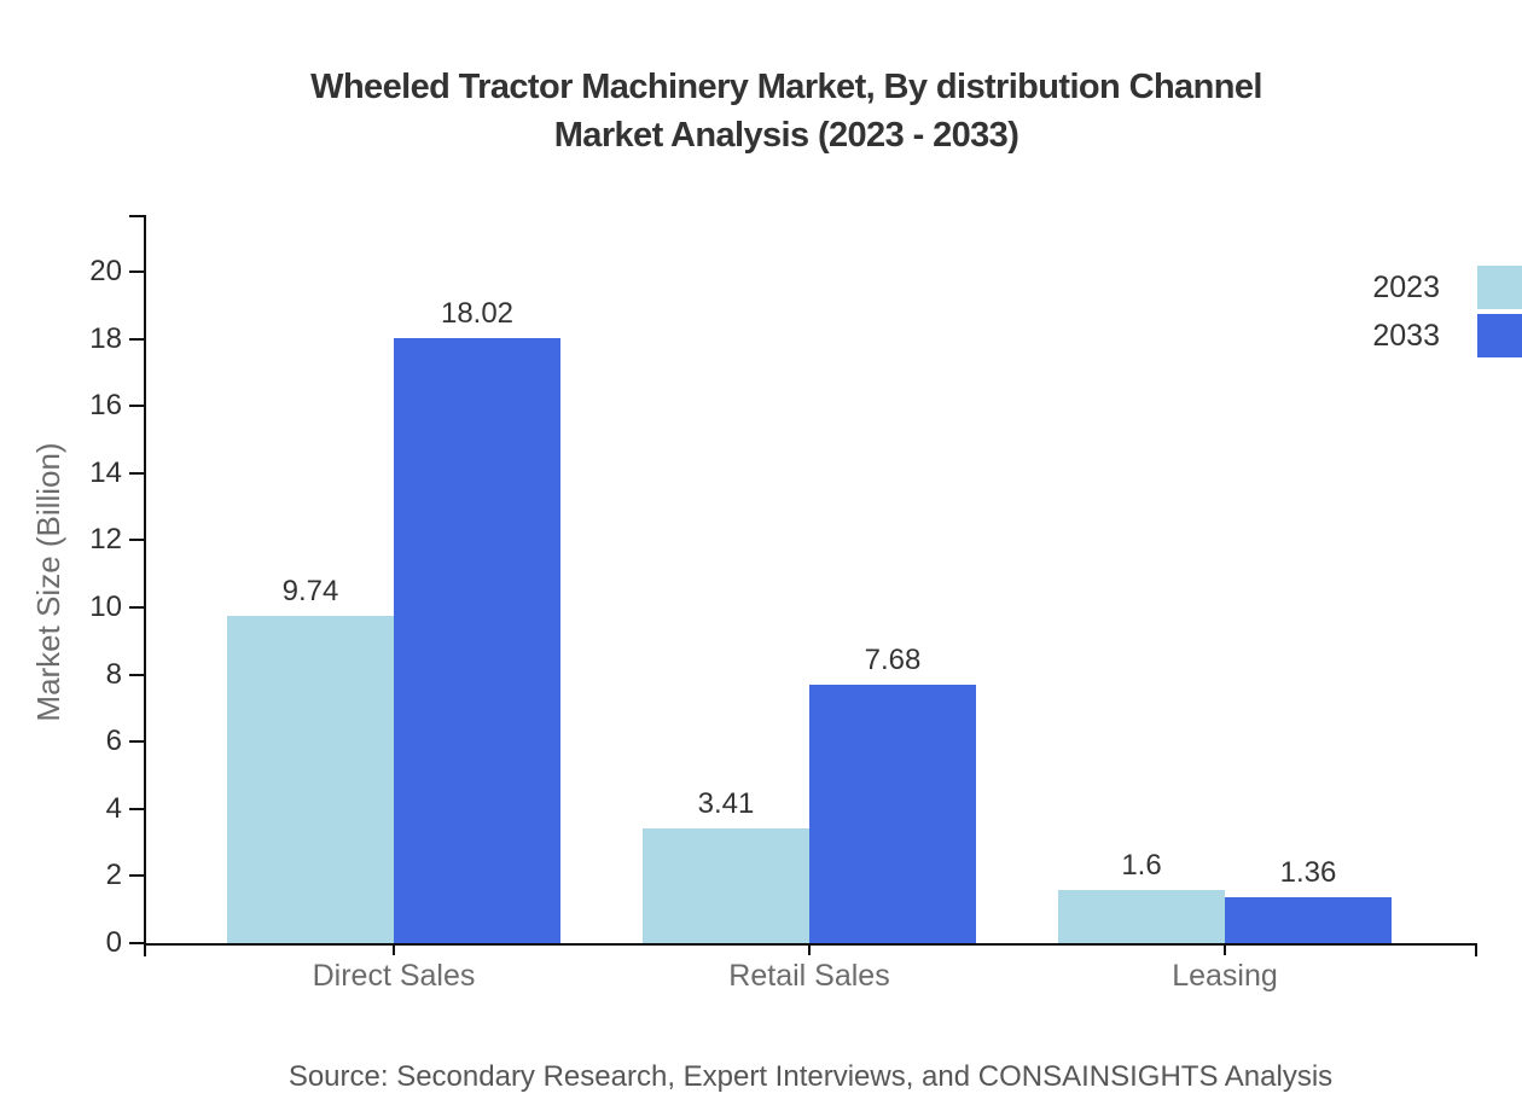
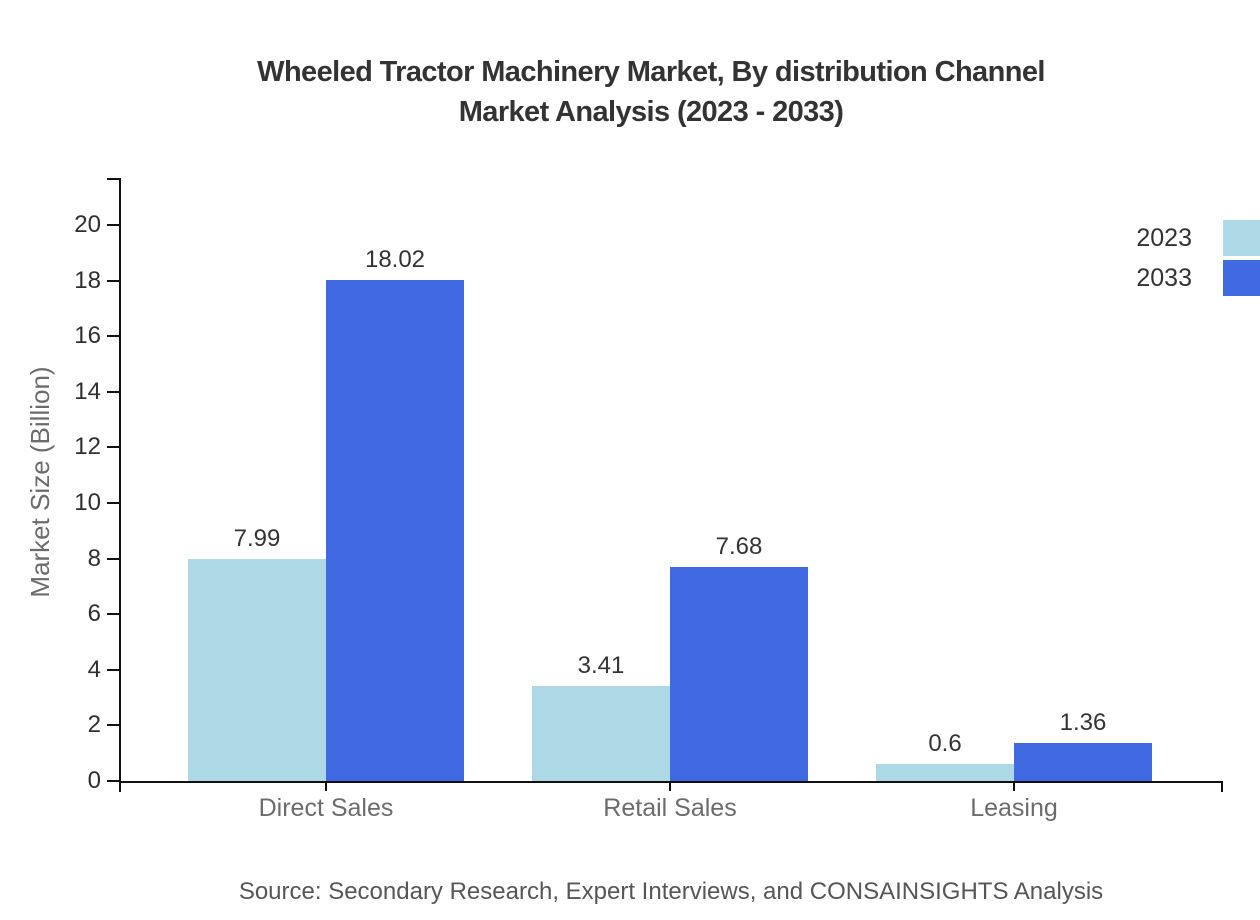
2023/Direct Sales: 9.74 -> 7.99
2023/Leasing: 1.6 -> 0.6
